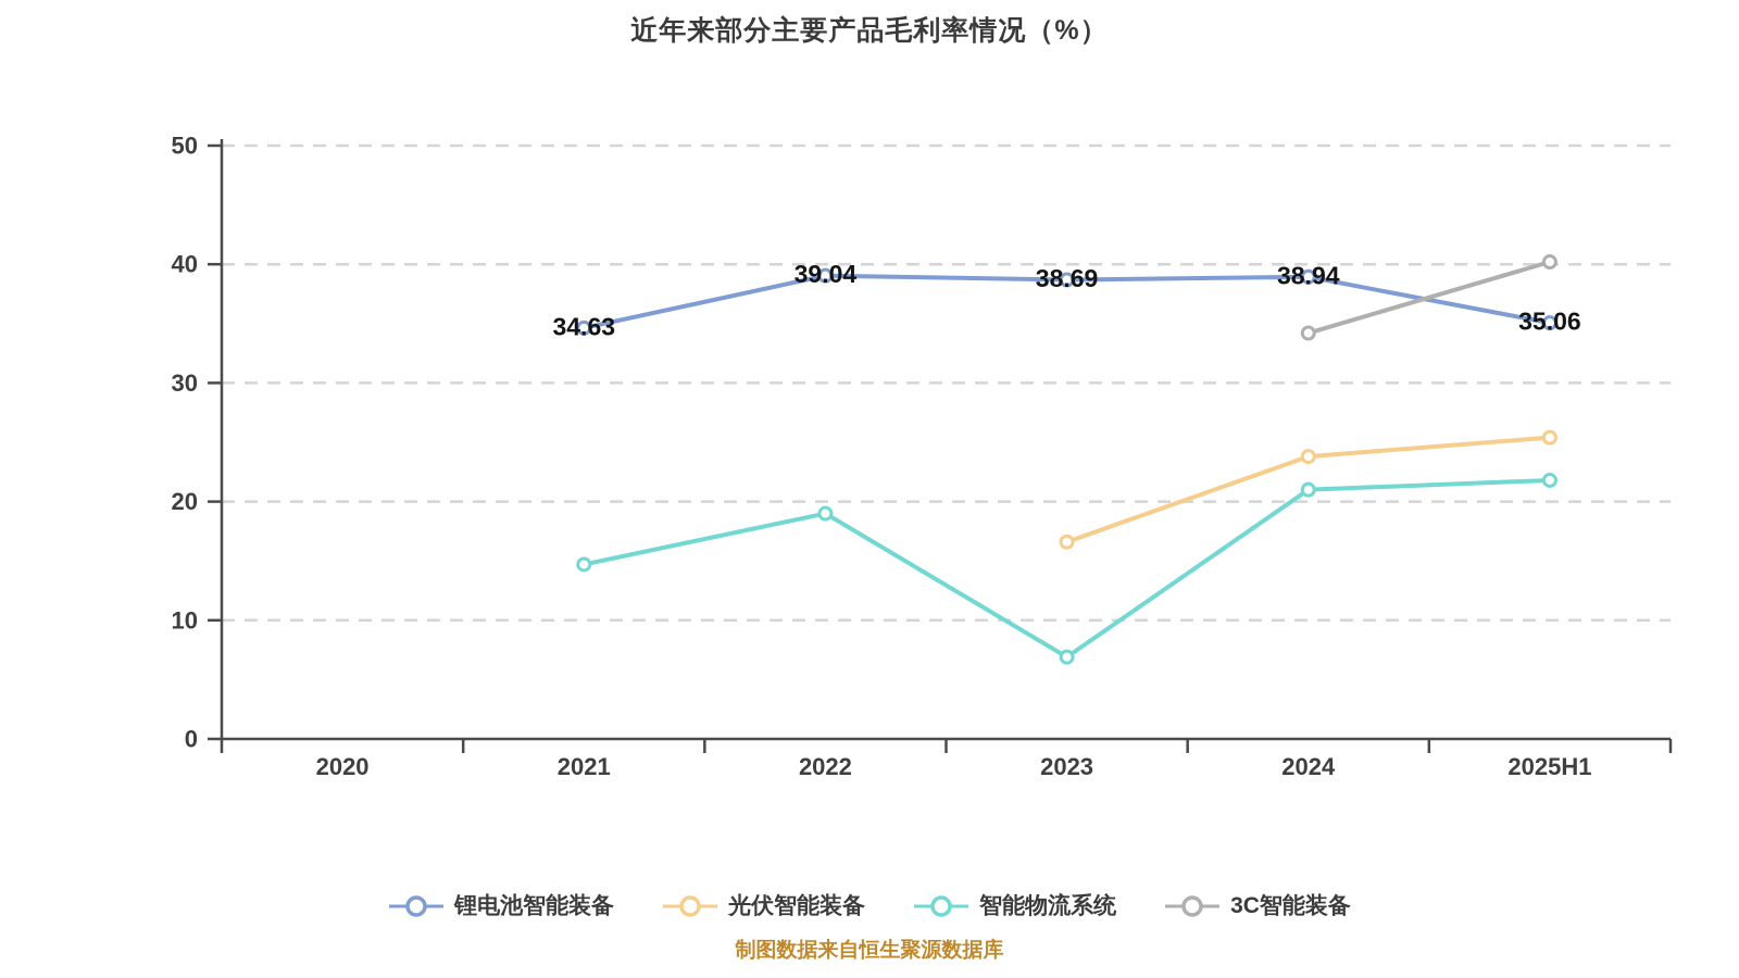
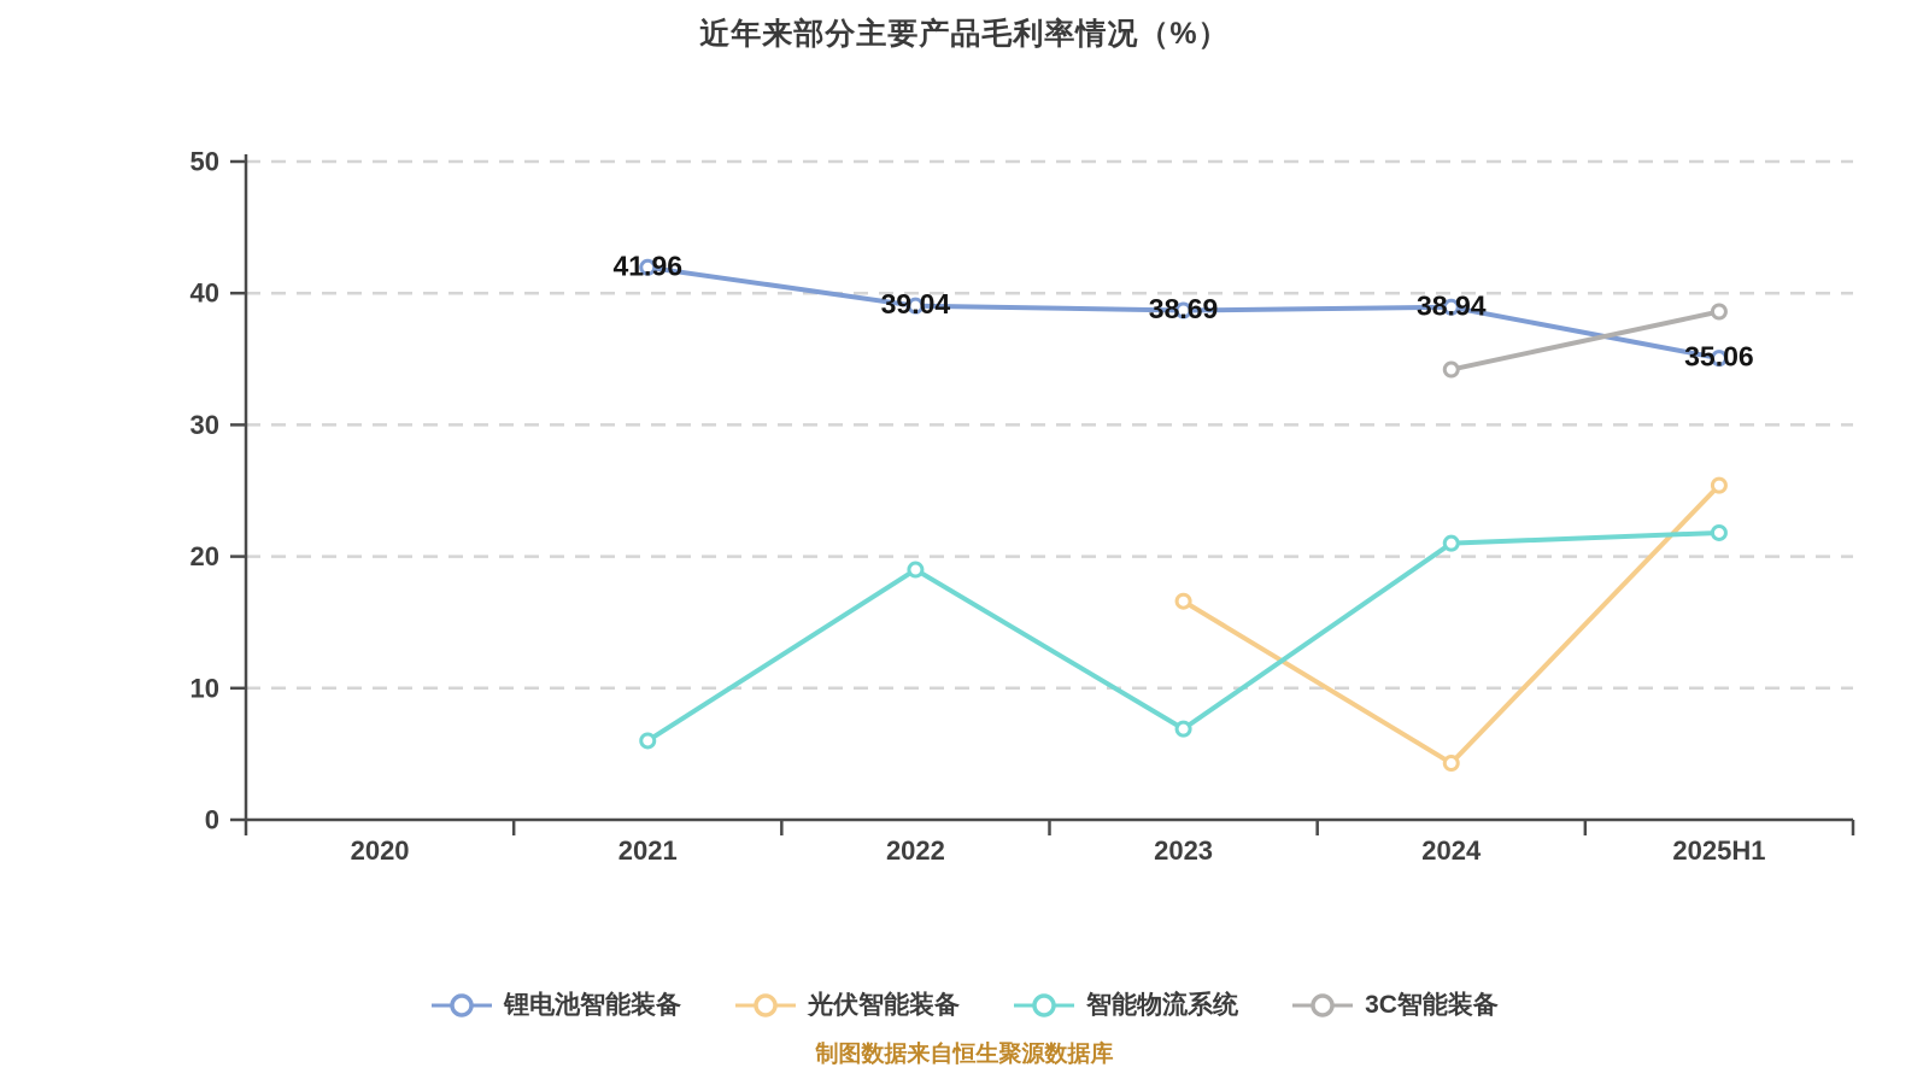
锂电池智能装备/2021: 34.63 -> 41.96
智能物流系统/2021: 14.7 -> 6.0
光伏智能装备/2024: 23.8 -> 4.3
3C智能装备/2025H1: 40.2 -> 38.6
